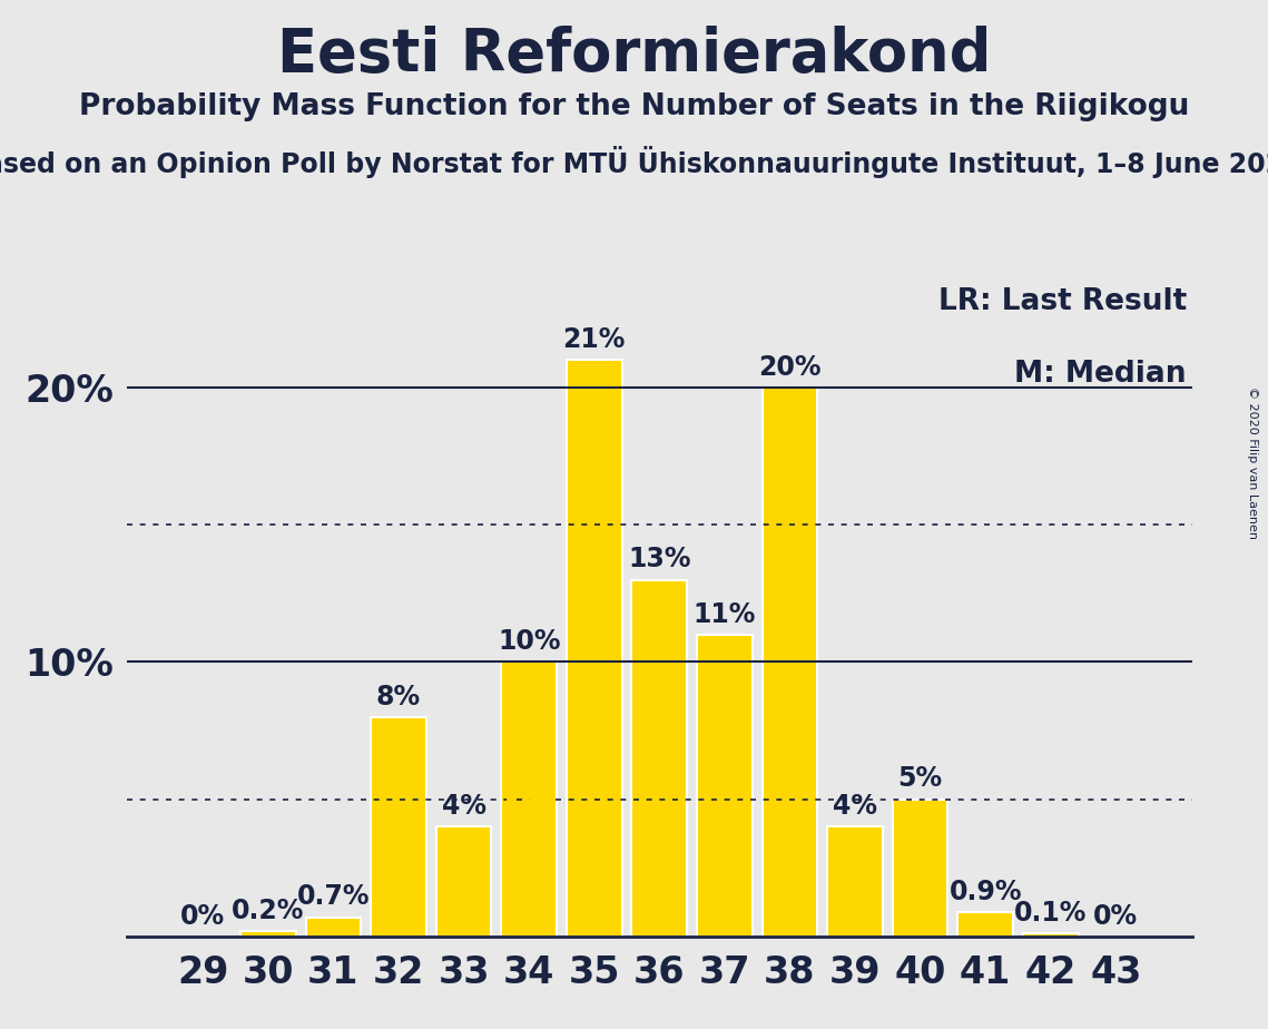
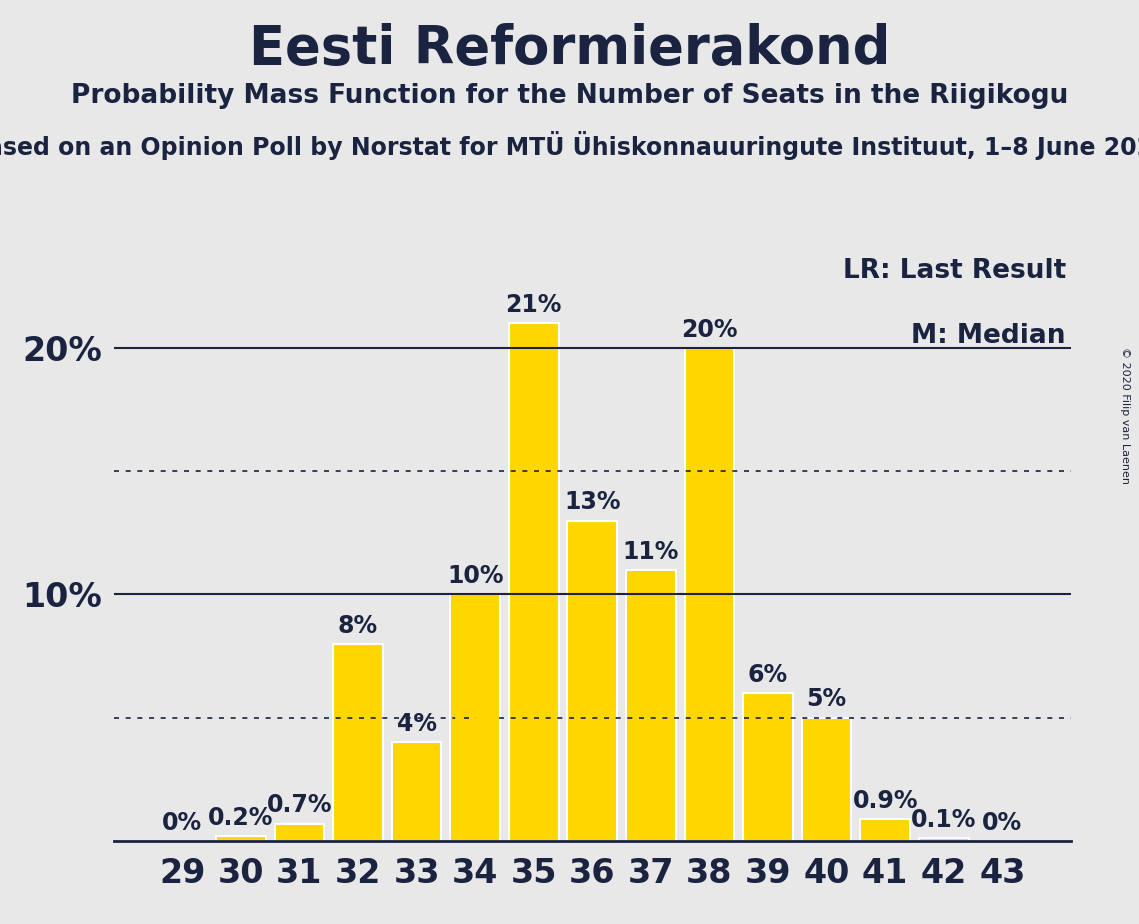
39: 4% -> 6%
